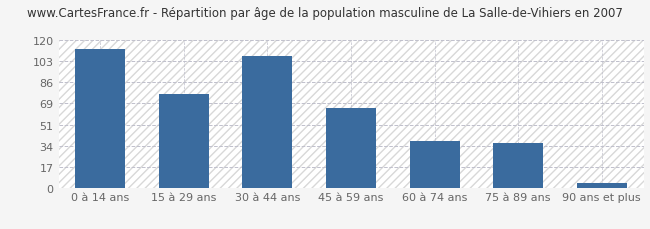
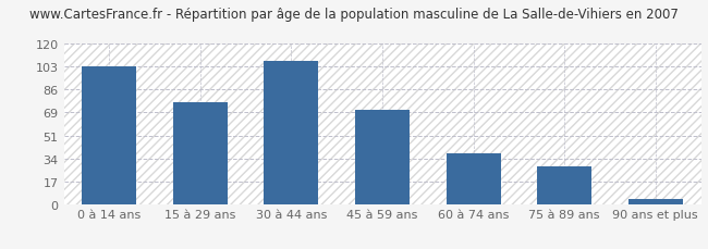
0 à 14 ans: 113 -> 103
45 à 59 ans: 65 -> 71
75 à 89 ans: 36 -> 28
